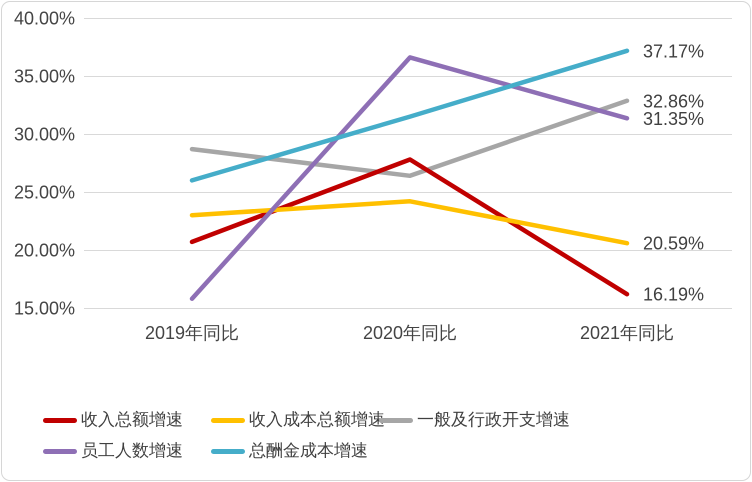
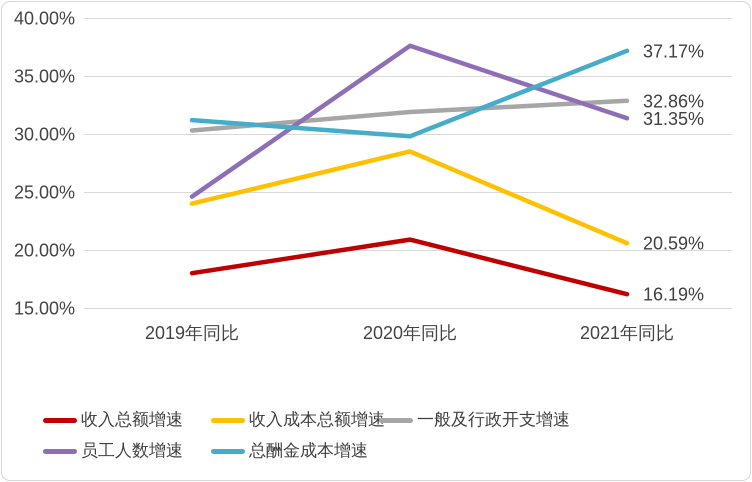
收入总额增速/2019年同比: 20.7% -> 18.0%
收入成本总额增速/2019年同比: 23.0% -> 24.0%
一般及行政开支增速/2019年同比: 28.7% -> 30.3%
员工人数增速/2019年同比: 15.8% -> 24.6%
总酬金成本增速/2019年同比: 26.0% -> 31.2%
收入总额增速/2020年同比: 27.8% -> 20.9%
收入成本总额增速/2020年同比: 24.2% -> 28.5%
一般及行政开支增速/2020年同比: 26.4% -> 31.9%
员工人数增速/2020年同比: 36.6% -> 37.6%
总酬金成本增速/2020年同比: 31.5% -> 29.8%
